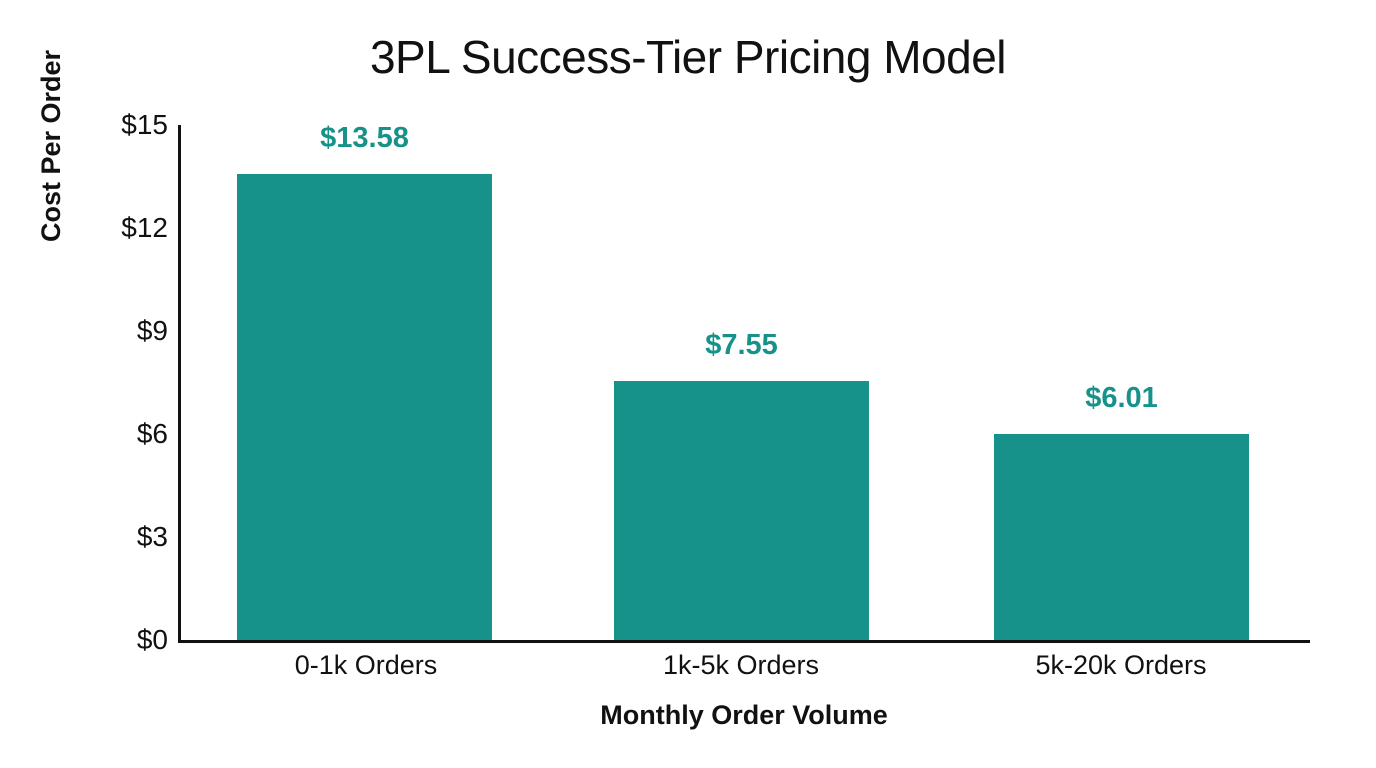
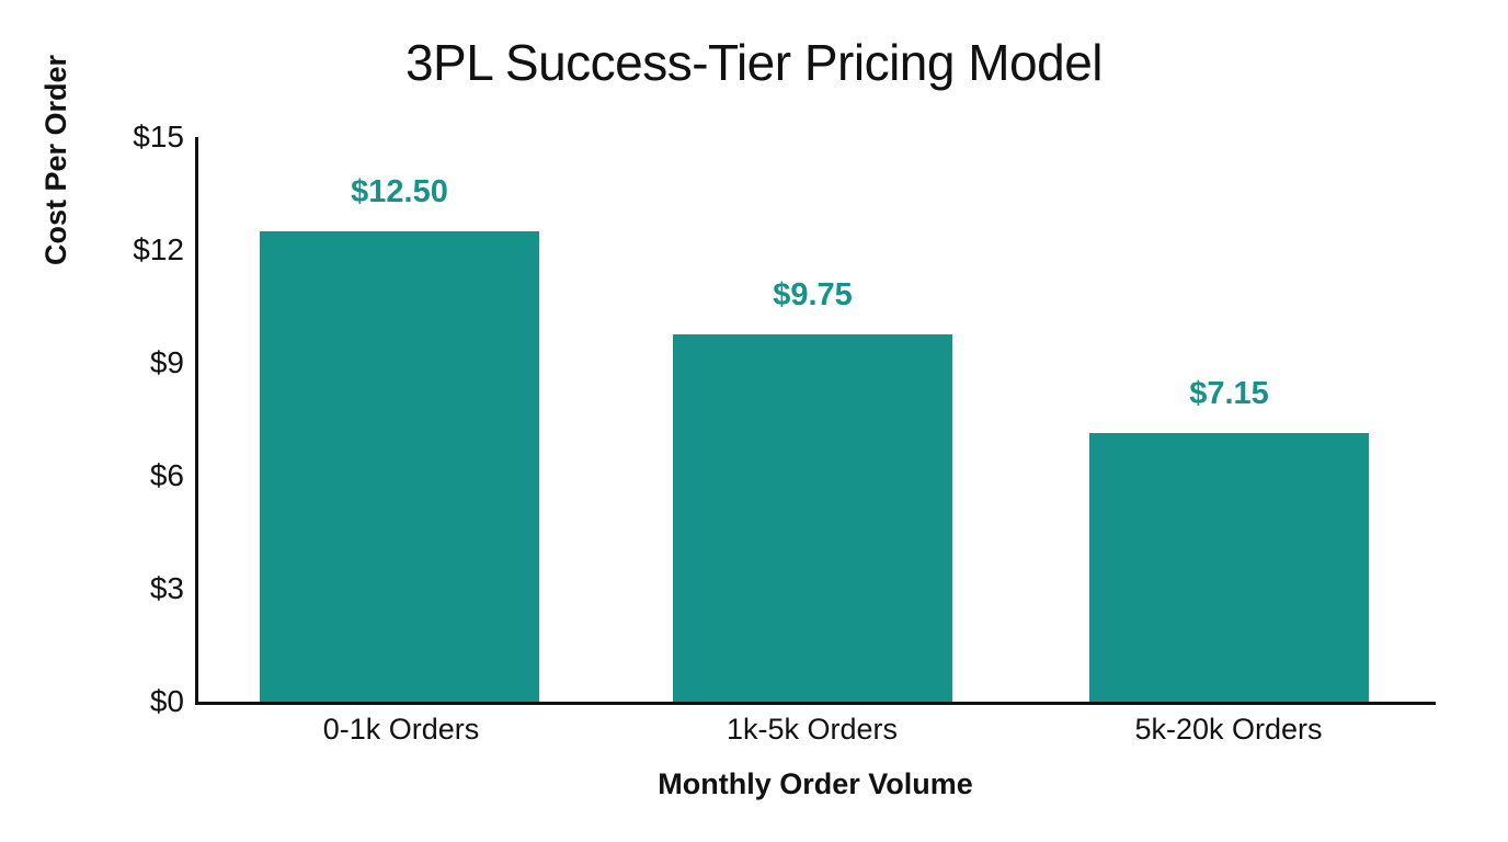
0-1k Orders: $13.58 -> $12.50
1k-5k Orders: $7.55 -> $9.75
5k-20k Orders: $6.01 -> $7.15
